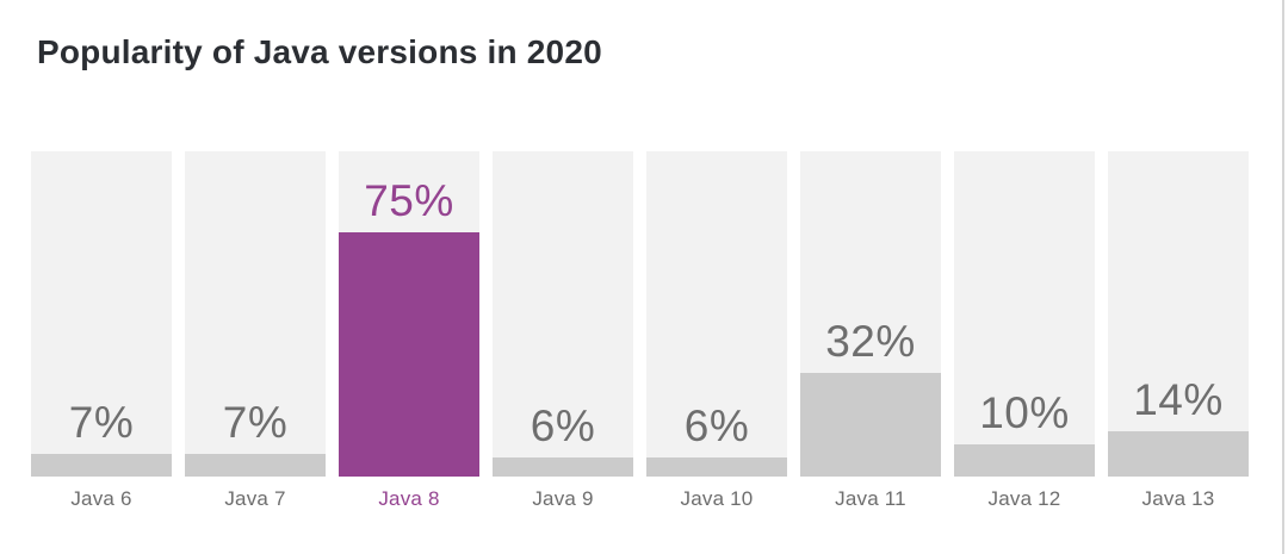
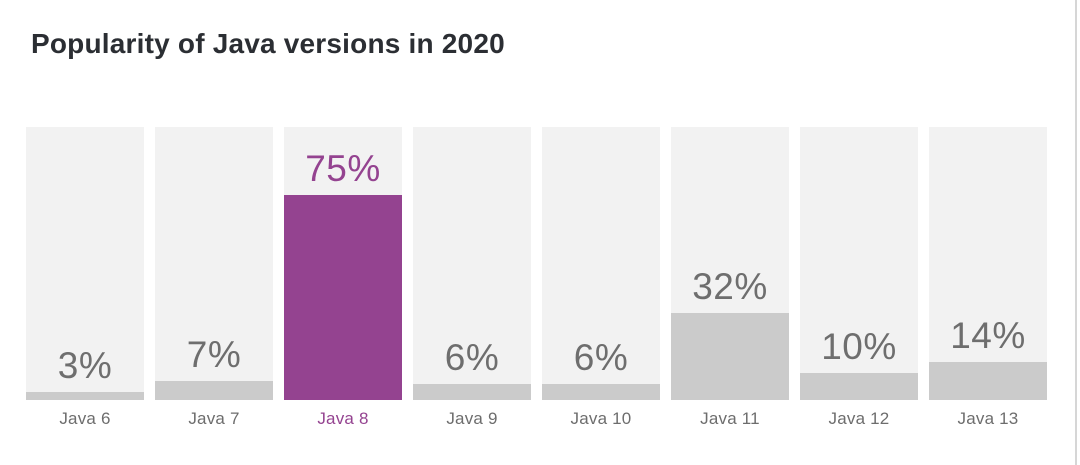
Java 6: 7% -> 3%
